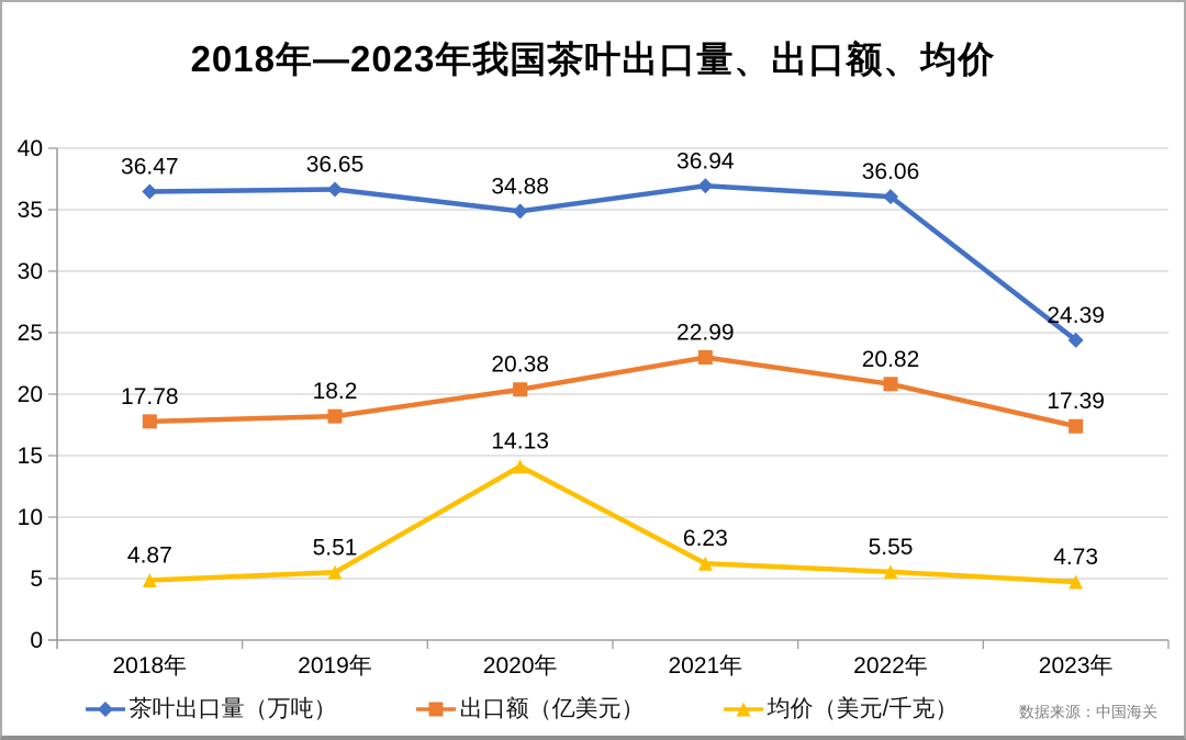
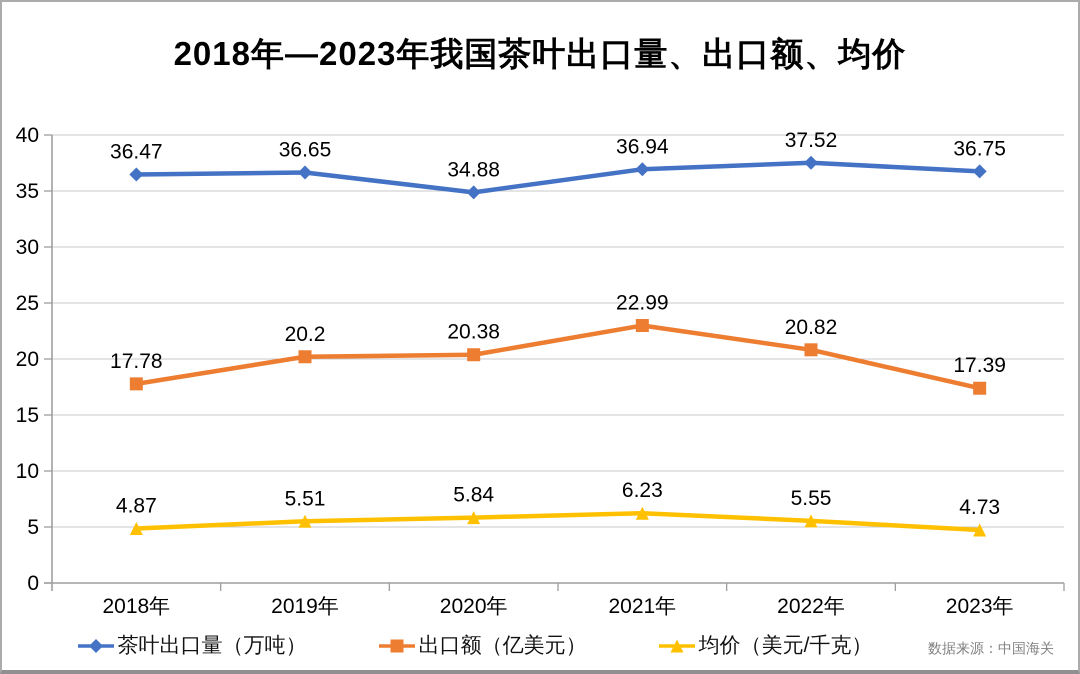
出口额（亿美元）/2019年: 18.2 -> 20.2
均价（美元/千克）/2020年: 14.13 -> 5.84
茶叶出口量（万吨）/2022年: 36.06 -> 37.52
茶叶出口量（万吨）/2023年: 24.39 -> 36.75
